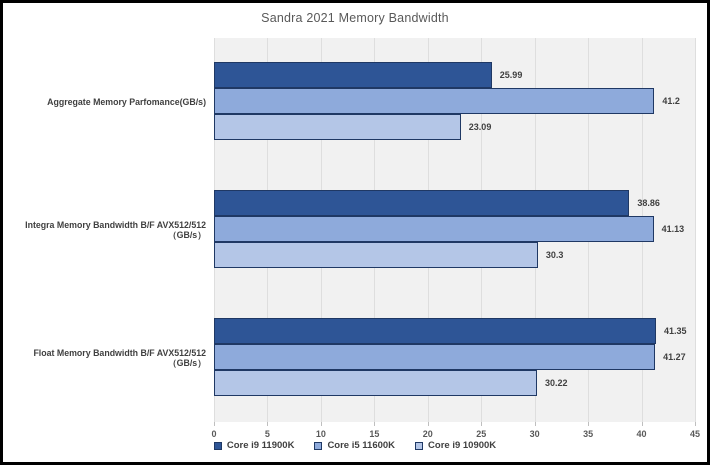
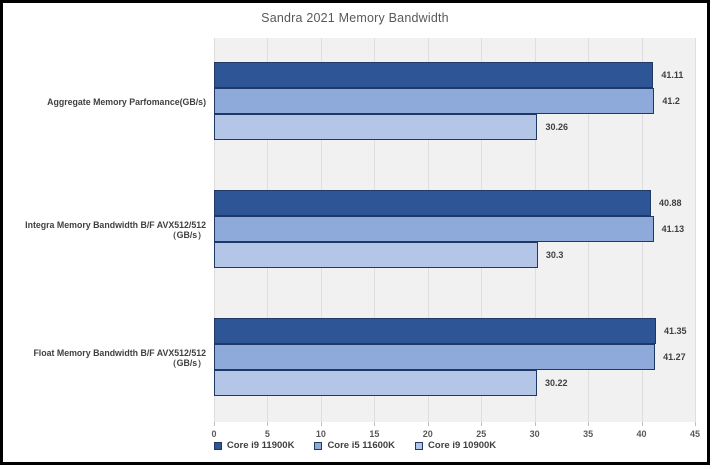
Core i9 11900K/Aggregate Memory Parfomance(GB/s): 25.99 -> 41.11
Core i9 10900K/Aggregate Memory Parfomance(GB/s): 23.09 -> 30.26
Core i9 11900K/Integra Memory Bandwidth B/F AVX512/512 （GB/s）: 38.86 -> 40.88
